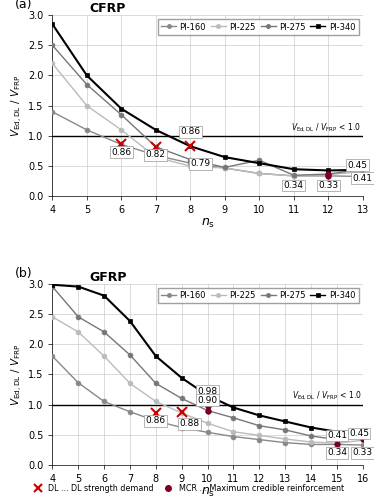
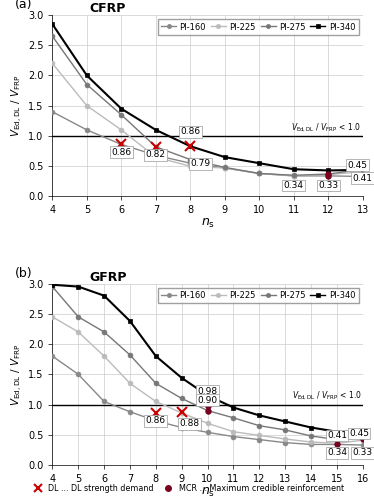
CFRP/PI-275/4: 2.50 -> 2.65
CFRP/PI-275/10: 0.60 -> 0.38
GFRP/PI-160/5: 1.36 -> 1.50
